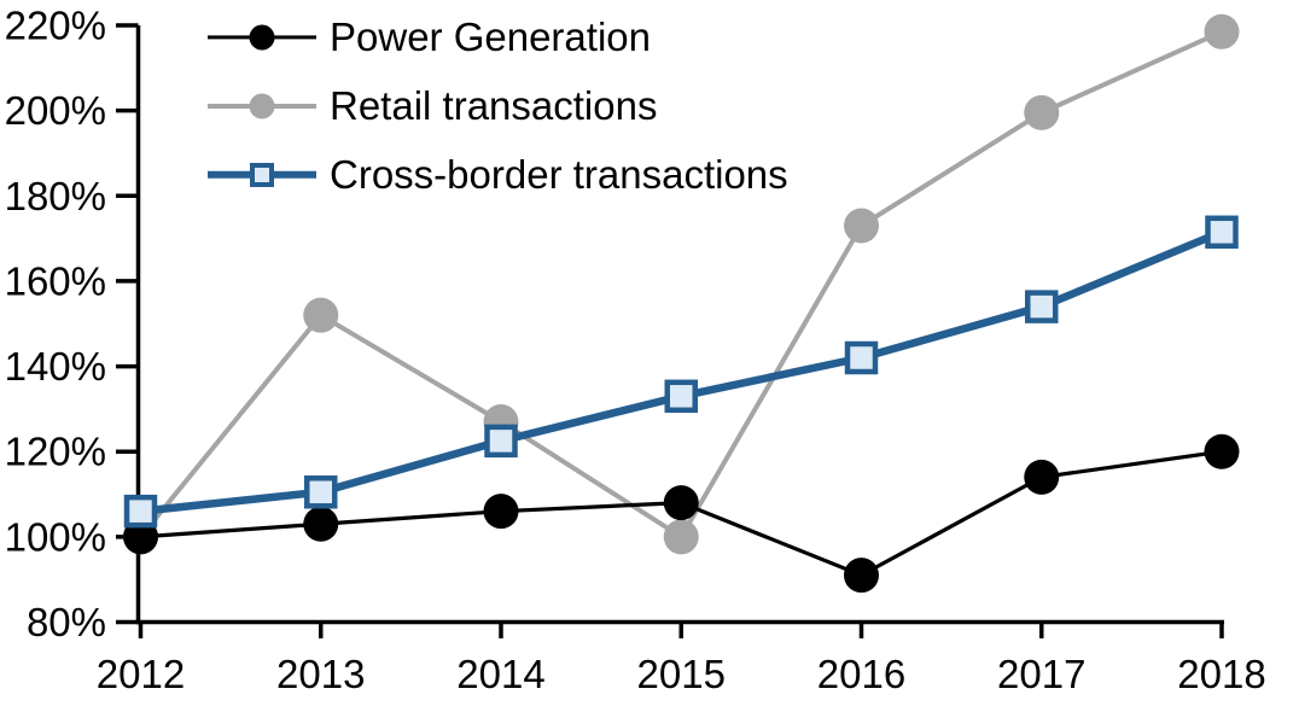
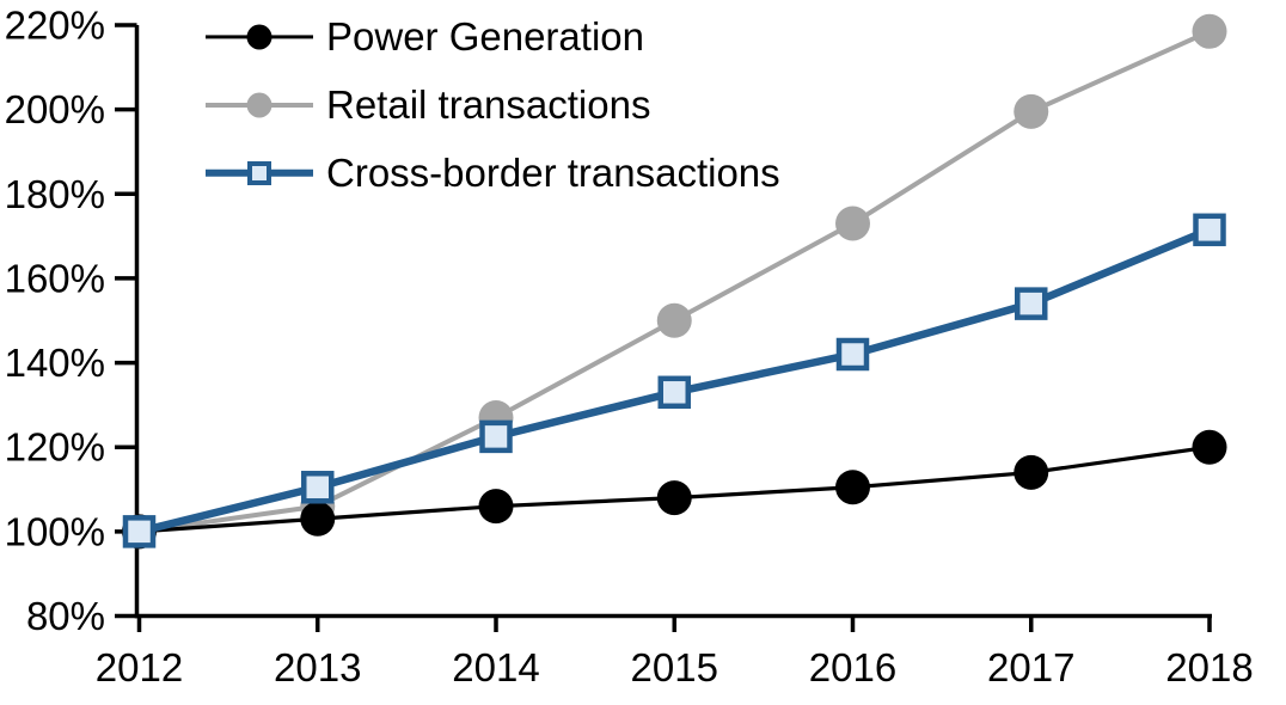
Cross-border transactions/2012: 106% -> 100%
Retail transactions/2013: 152% -> 106%
Retail transactions/2015: 100% -> 150%
Power Generation/2016: 91% -> 110%
